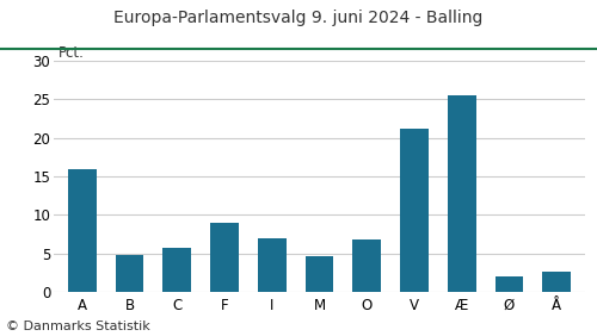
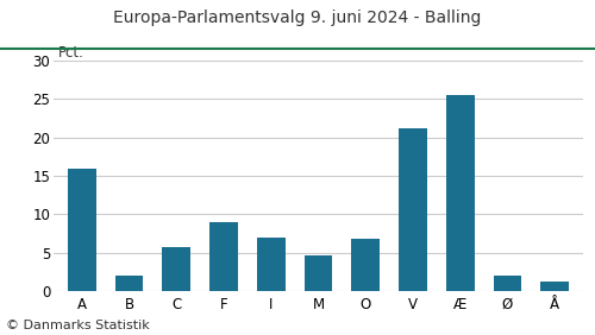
B: 4.8 -> 2.0
Å: 2.6 -> 1.3
